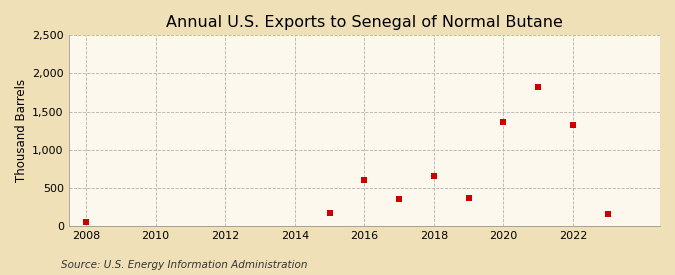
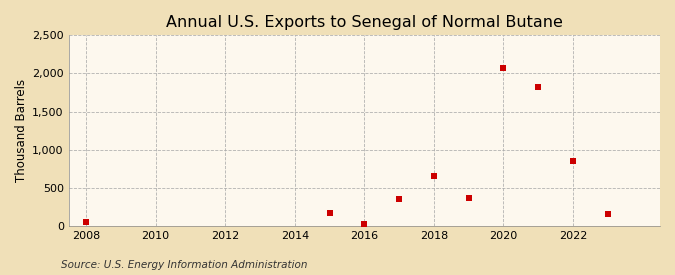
2016: 600 -> 20
2020: 1,360 -> 2,080
2022: 1,320 -> 850
